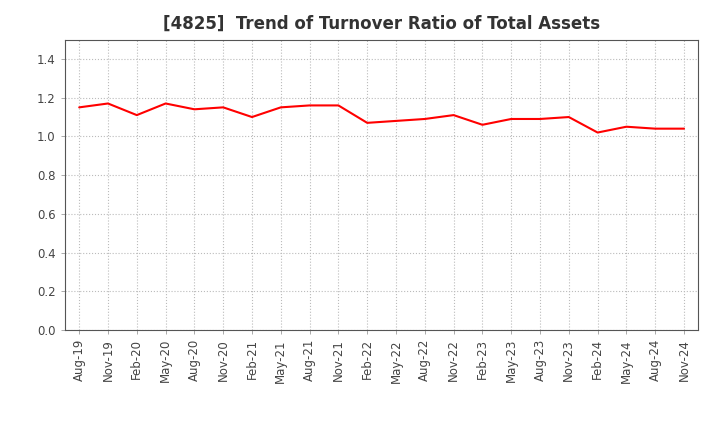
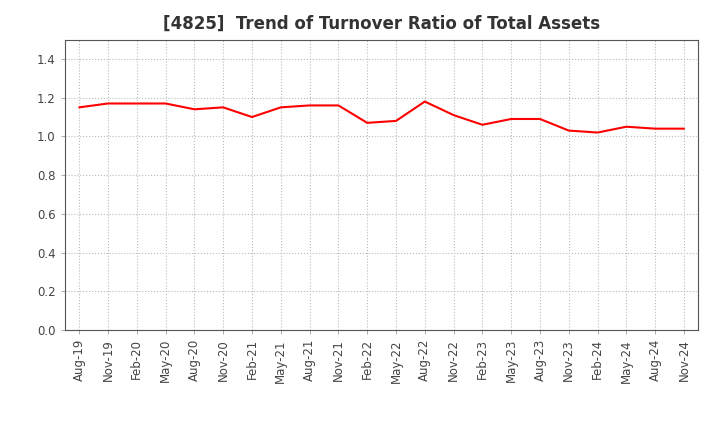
Feb-20: 1.11 -> 1.17
Aug-22: 1.09 -> 1.18
Nov-23: 1.10 -> 1.03
